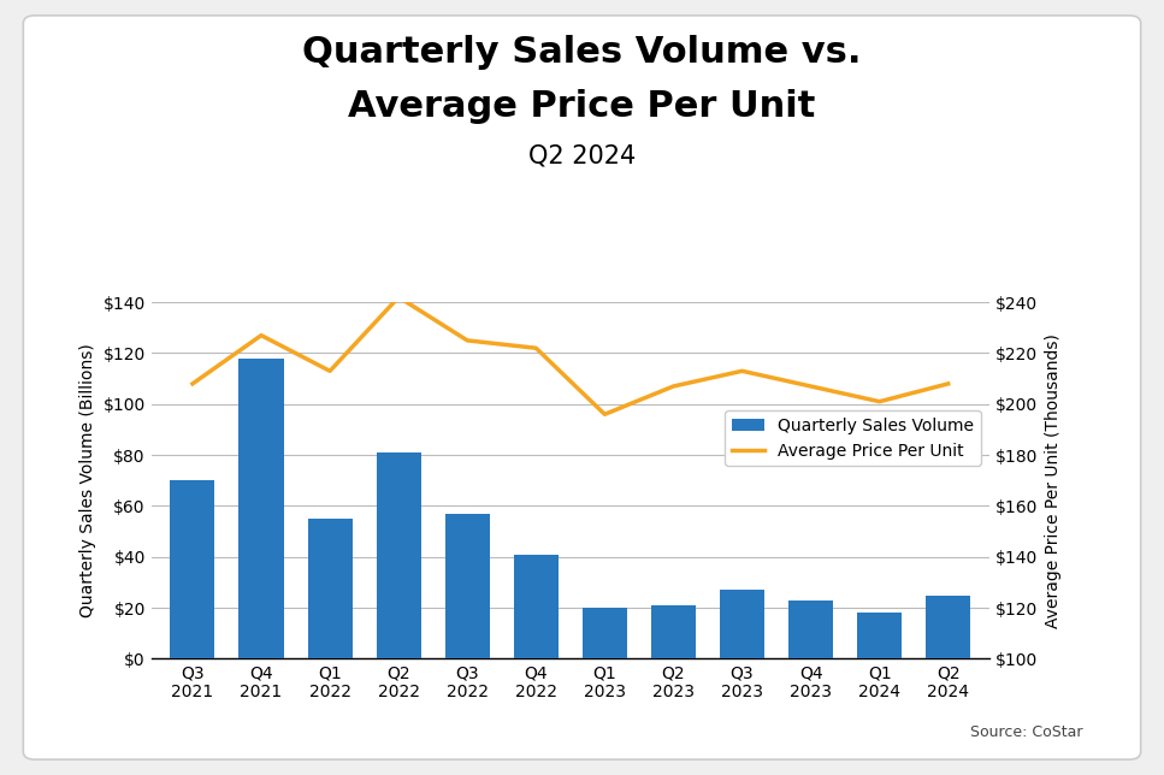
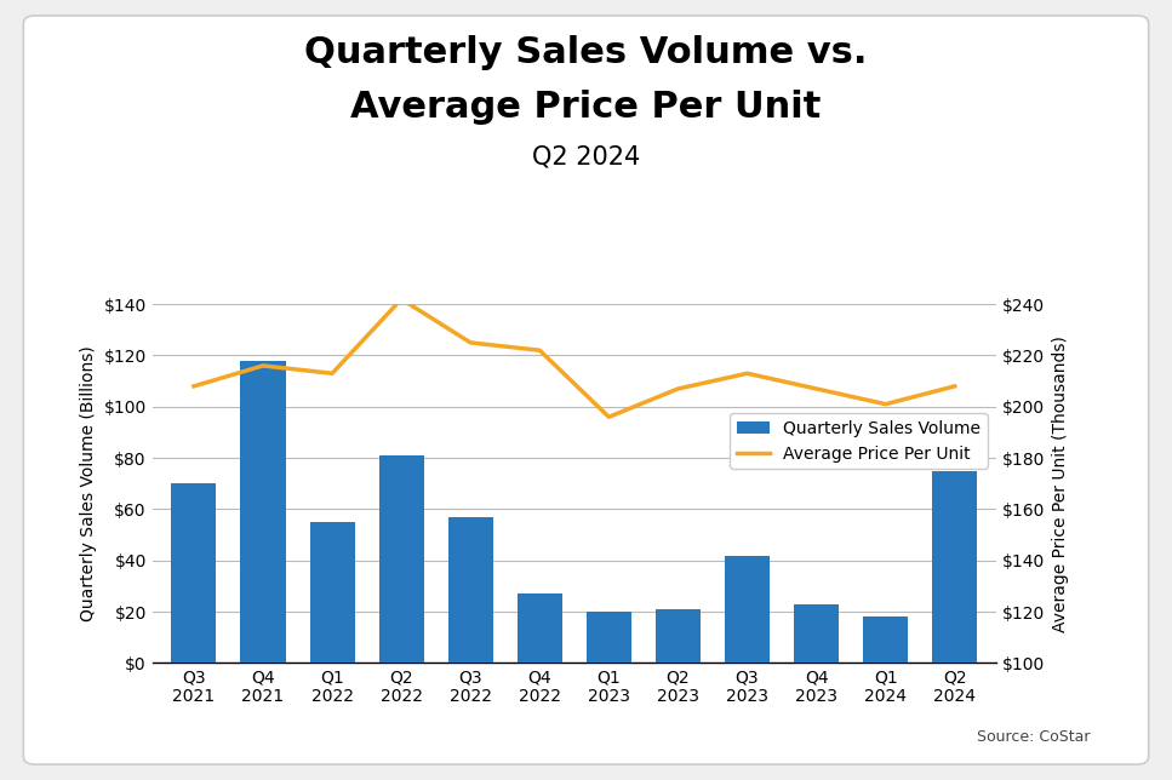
Average Price Per Unit/Q4 2021: $227 -> $216
Quarterly Sales Volume/Q4 2022: $41 -> $27
Quarterly Sales Volume/Q3 2023: $27 -> $42
Quarterly Sales Volume/Q2 2024: $25 -> $75
